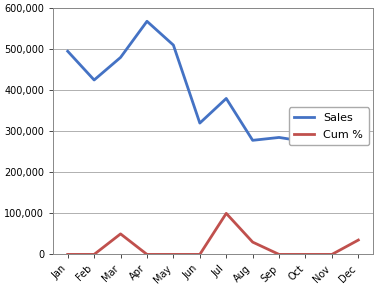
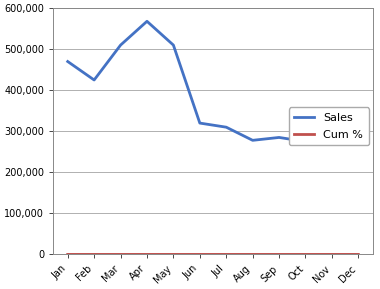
Sales/Jan: 495,000 -> 470,000
Sales/Mar: 480,000 -> 510,000
Cum %/Mar: 50,000 -> 0
Sales/Jul: 380,000 -> 310,000
Cum %/Jul: 100,000 -> 0
Cum %/Aug: 30,000 -> 0
Cum %/Dec: 35,000 -> 0
